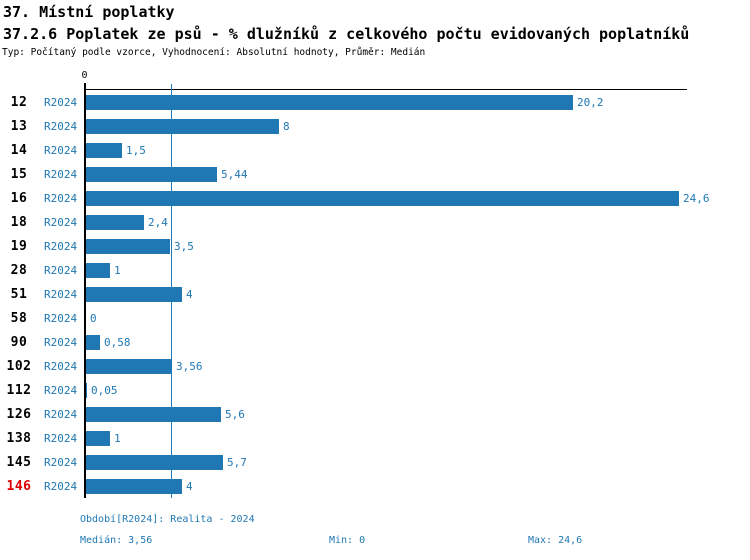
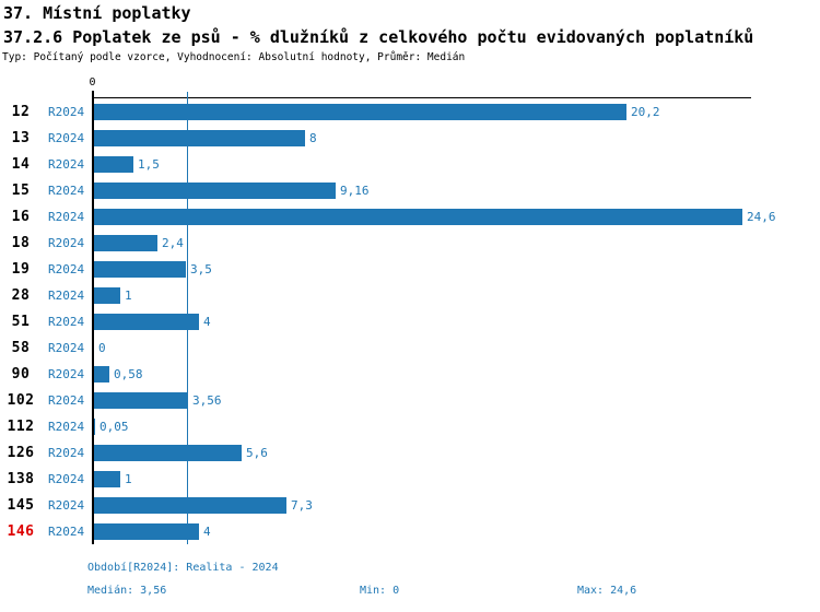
15: 5,44 -> 9,16
145: 5,7 -> 7,3
